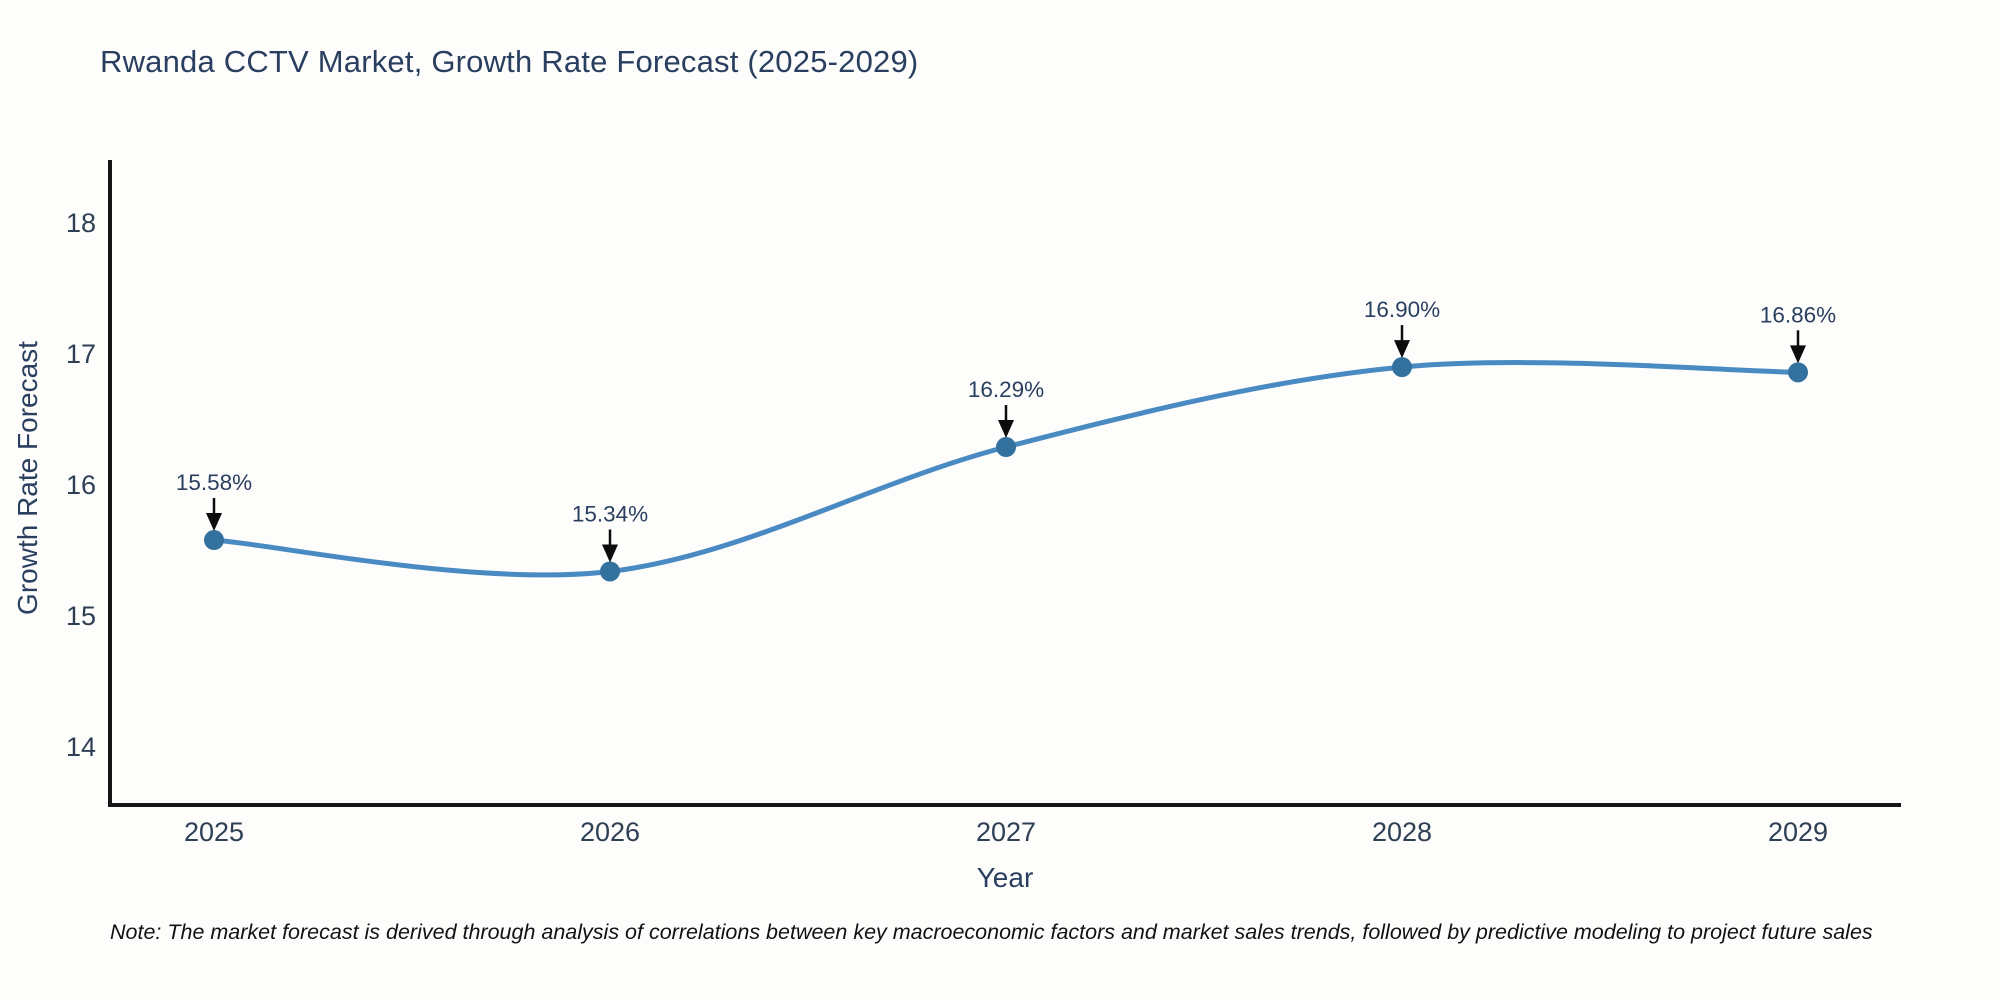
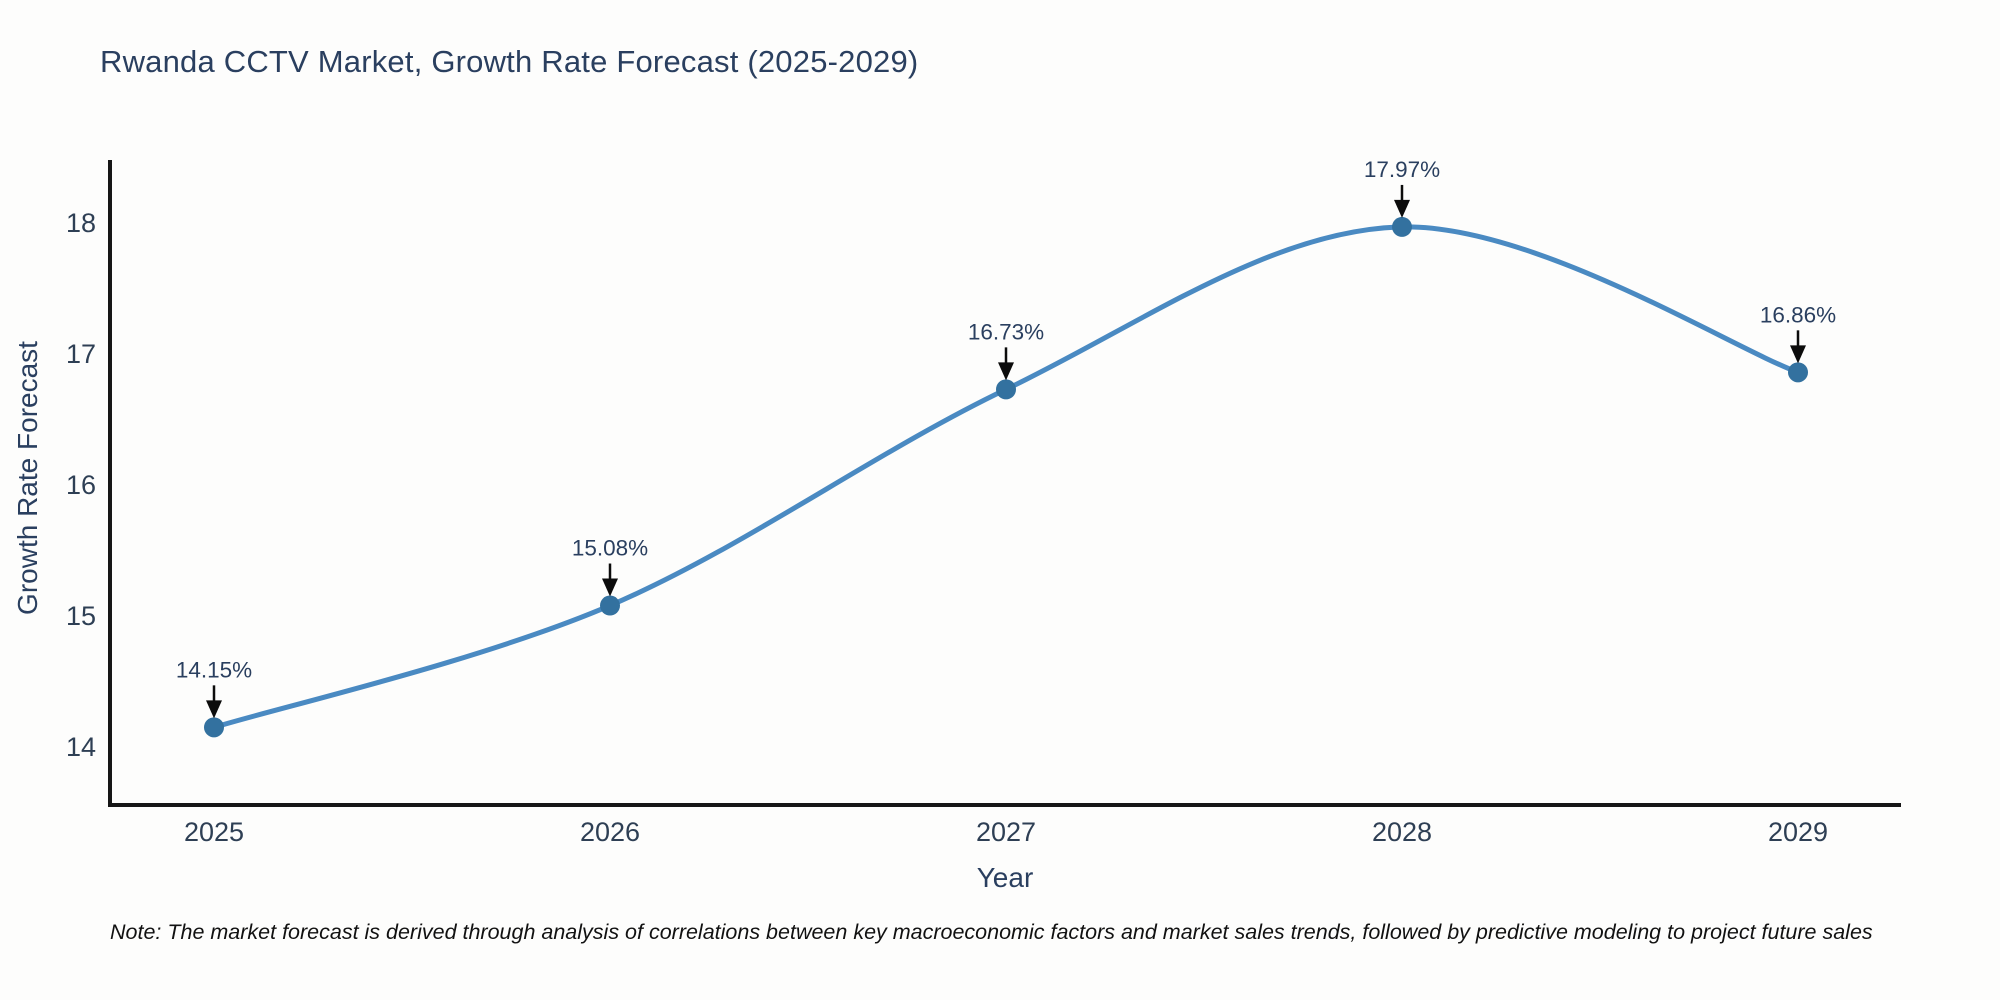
2025: 15.58% -> 14.15%
2026: 15.34% -> 15.08%
2027: 16.29% -> 16.73%
2028: 16.90% -> 17.97%
